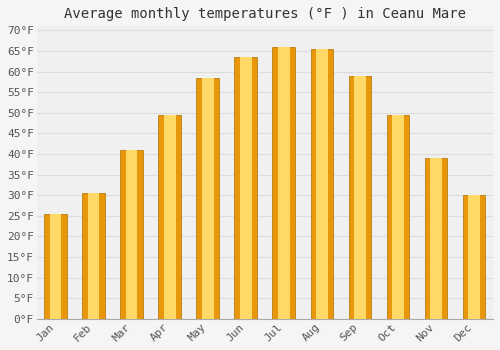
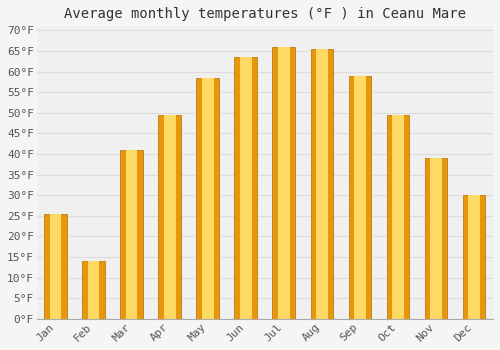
Feb: 30.5°F -> 14.0°F
